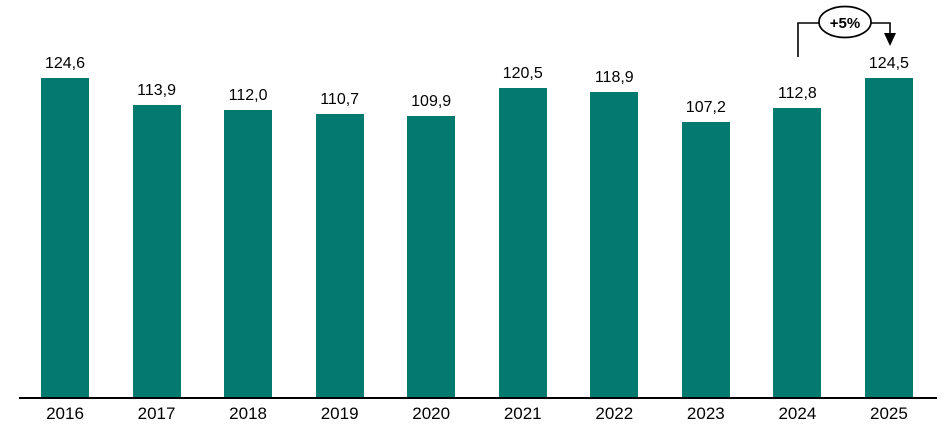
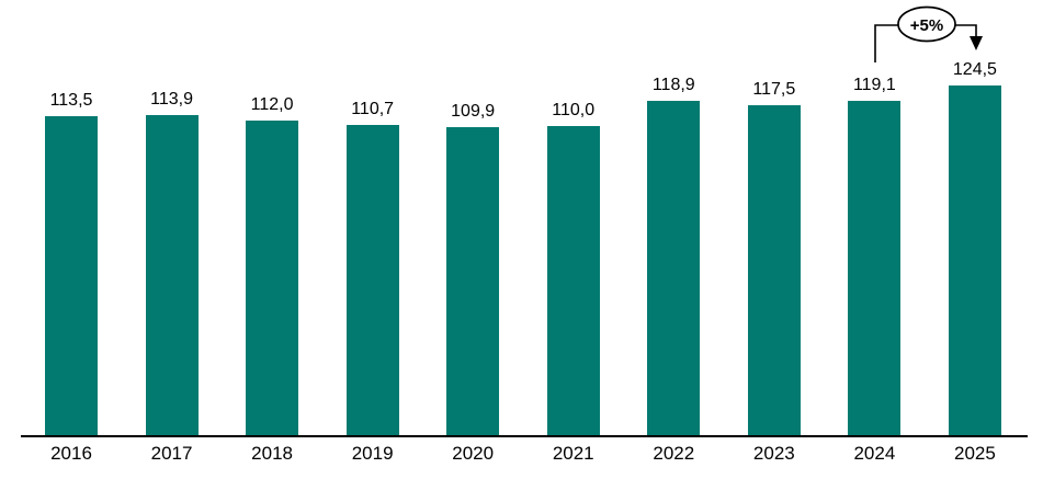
2016: 124,6 -> 113,5
2021: 120,5 -> 110,0
2023: 107,2 -> 117,5
2024: 112,8 -> 119,1
